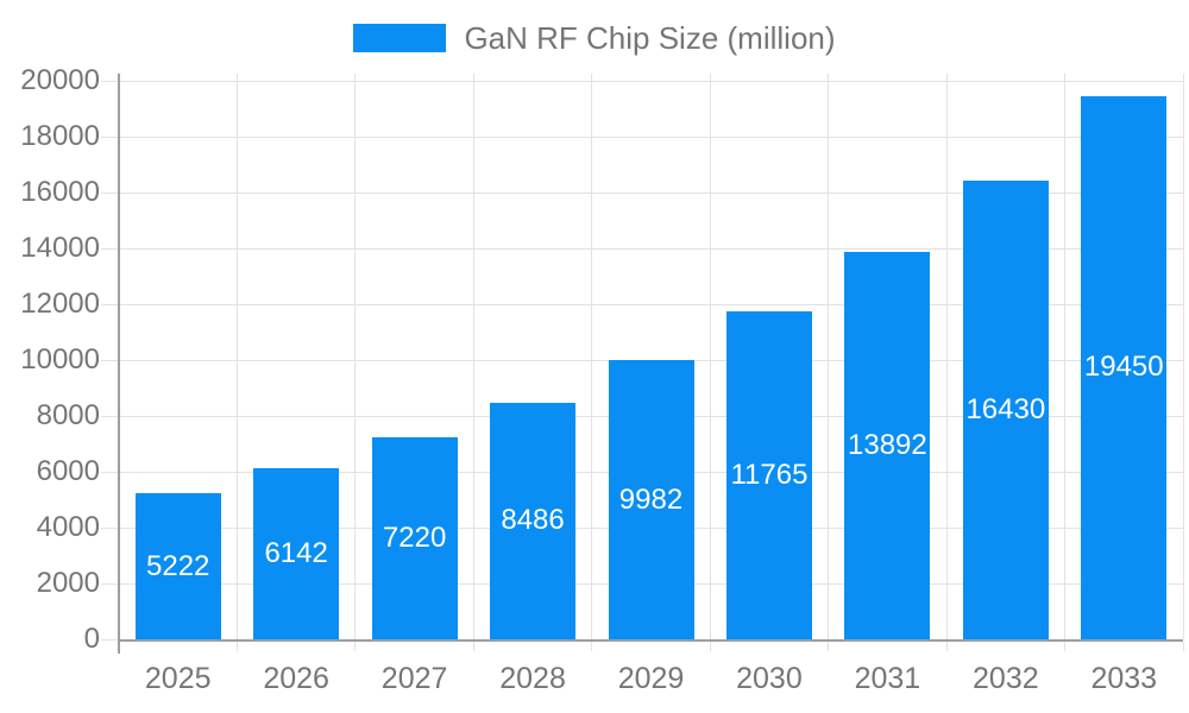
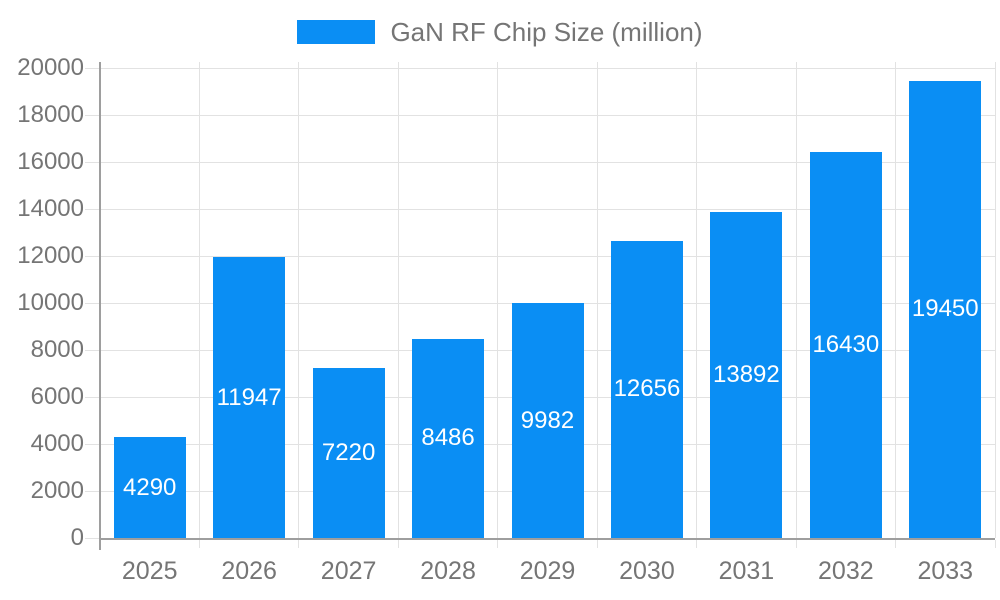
2025: 5222 -> 4290
2026: 6142 -> 11947
2030: 11765 -> 12656
